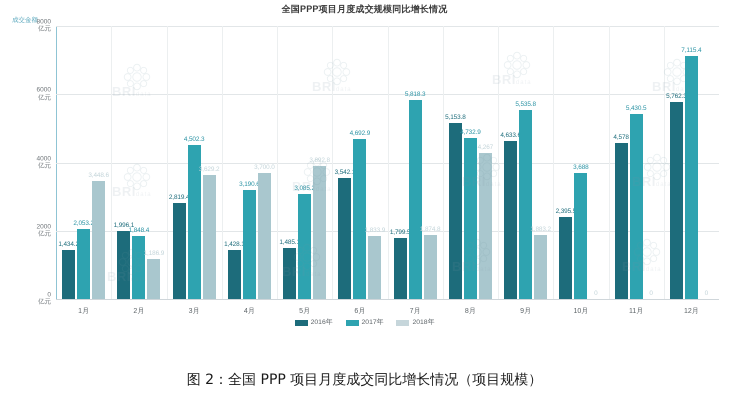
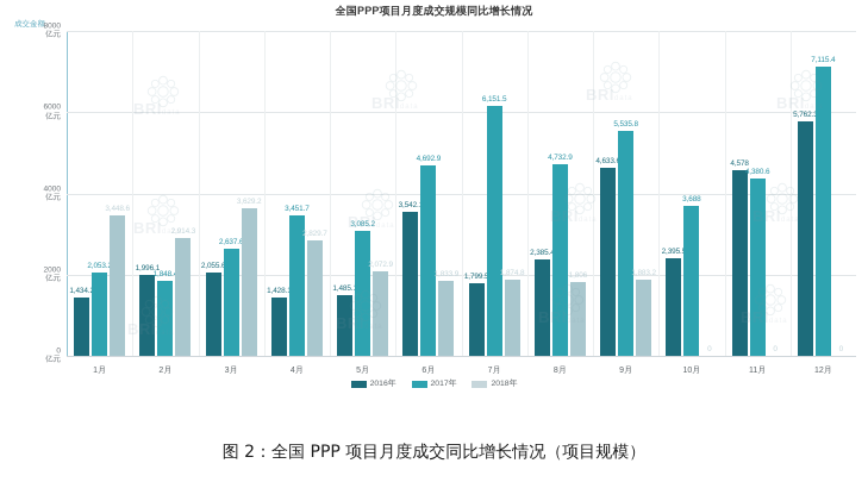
2018年/2月: 1,186.9 -> 2,914.3
2016年/3月: 2,819.4 -> 2,055.6
2017年/3月: 4,502.3 -> 2,637.6
2017年/4月: 3,190.6 -> 3,451.7
2018年/4月: 3,700.0 -> 2,829.7
2018年/5月: 3,892.8 -> 2,072.9
2017年/7月: 5,818.3 -> 6,151.5
2016年/8月: 5,153.8 -> 2,385.4
2018年/8月: 4,267 -> 1,806
2017年/11月: 5,430.5 -> 4,380.6
